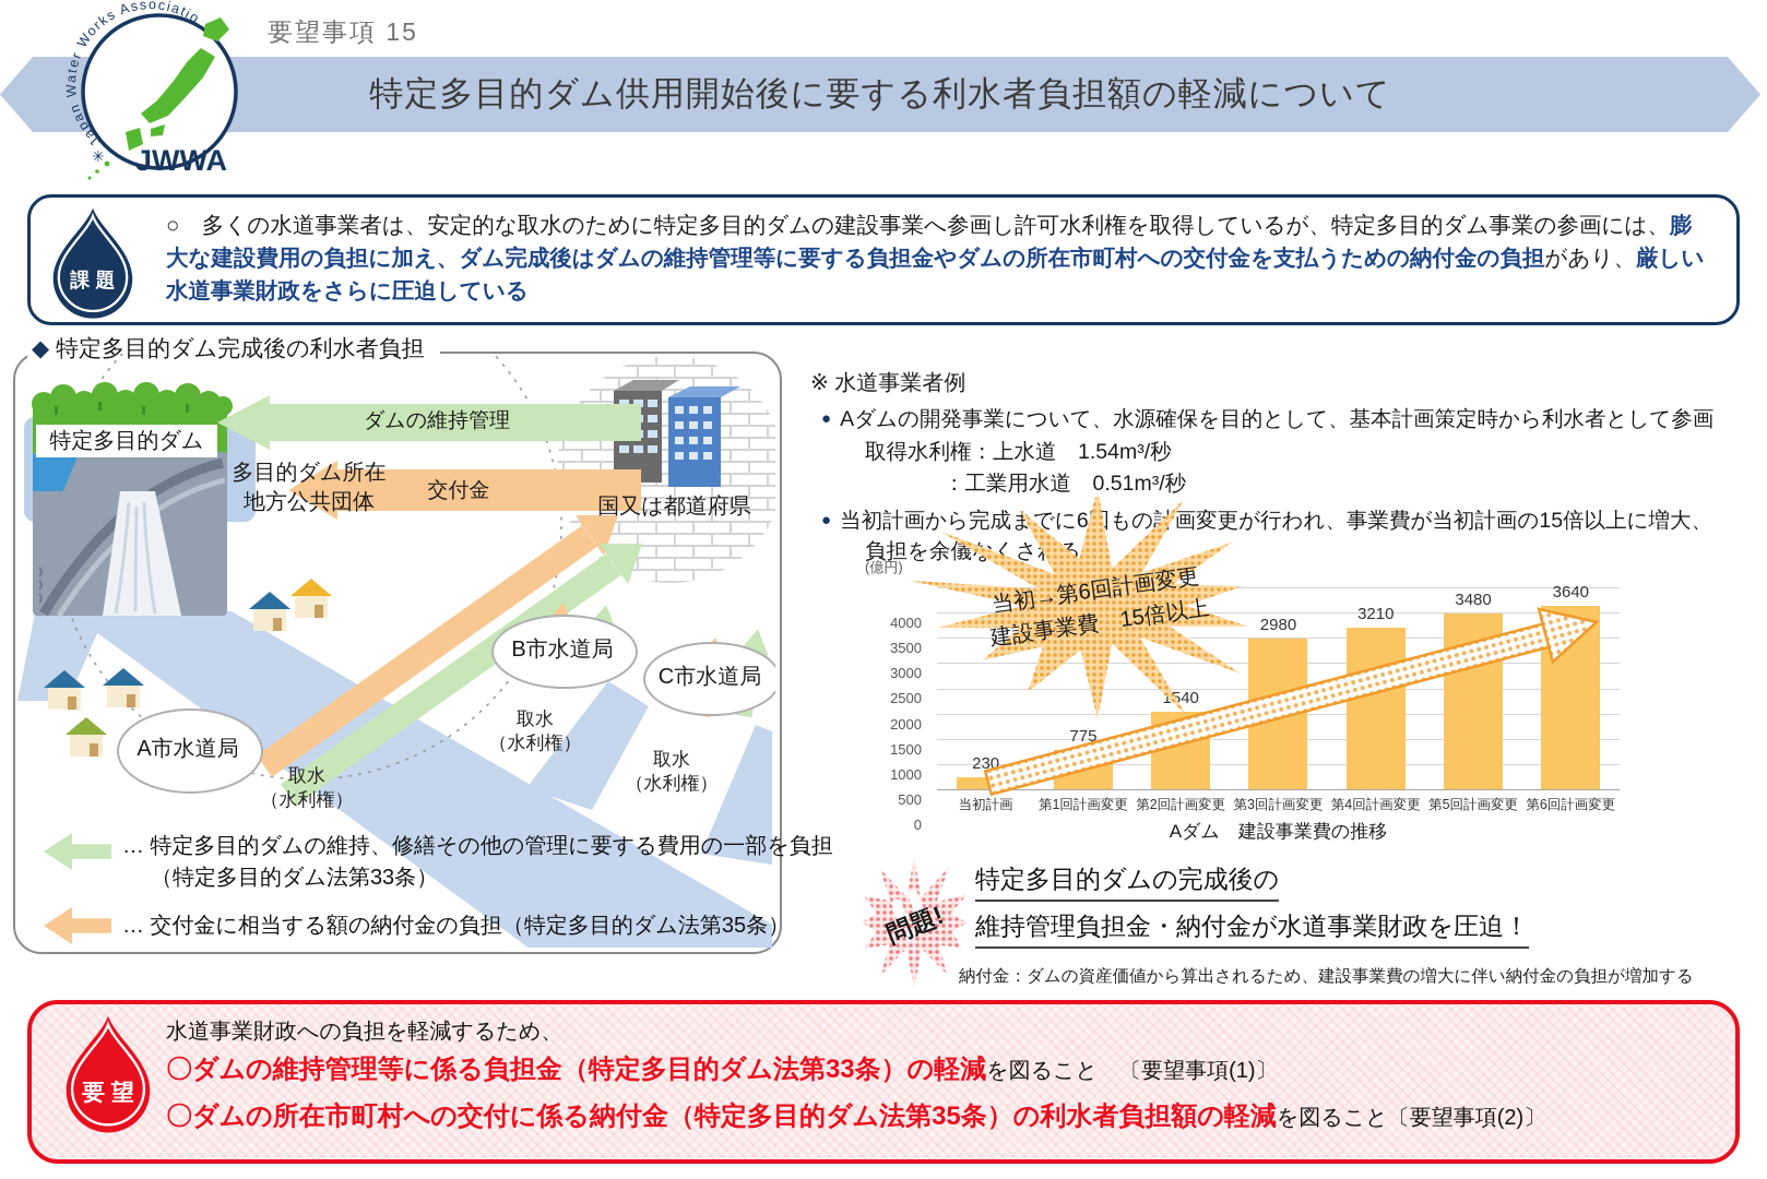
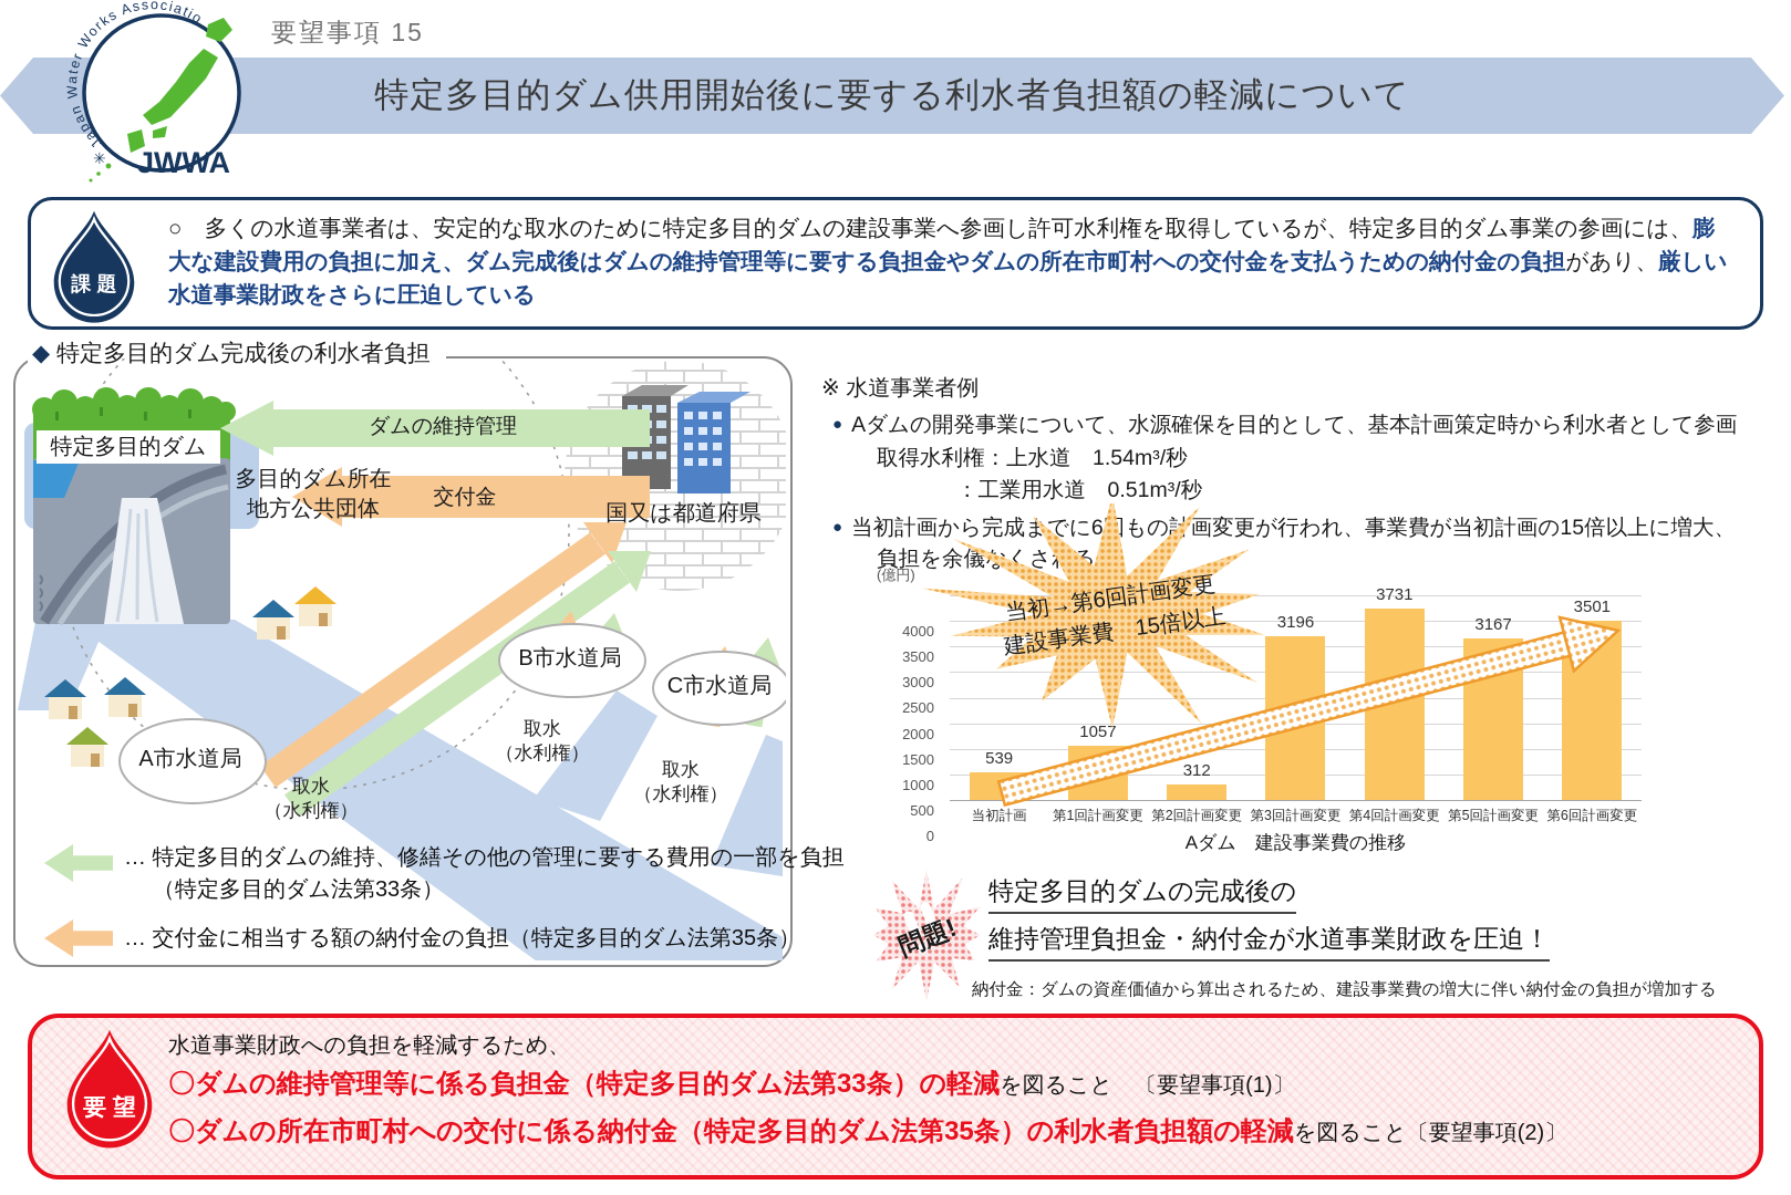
当初計画: 230 -> 539
第1回計画変更: 775 -> 1057
第2回計画変更: 1540 -> 312
第3回計画変更: 2980 -> 3196
第4回計画変更: 3210 -> 3731
第5回計画変更: 3480 -> 3167
第6回計画変更: 3640 -> 3501
